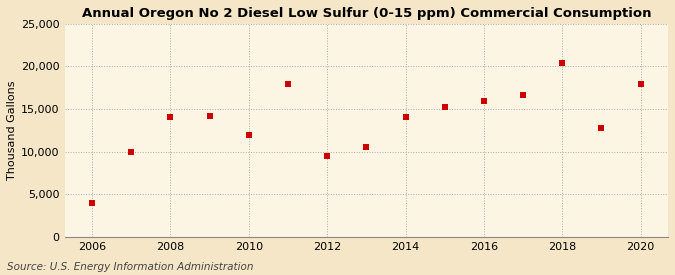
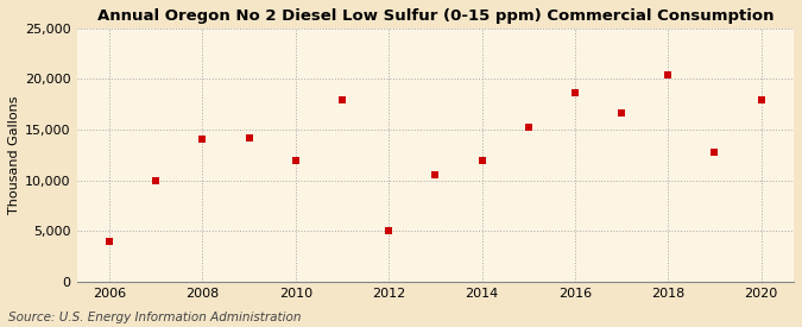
2012: 9,500 -> 5,000
2014: 14,100 -> 12,000
2016: 15,900 -> 18,600
